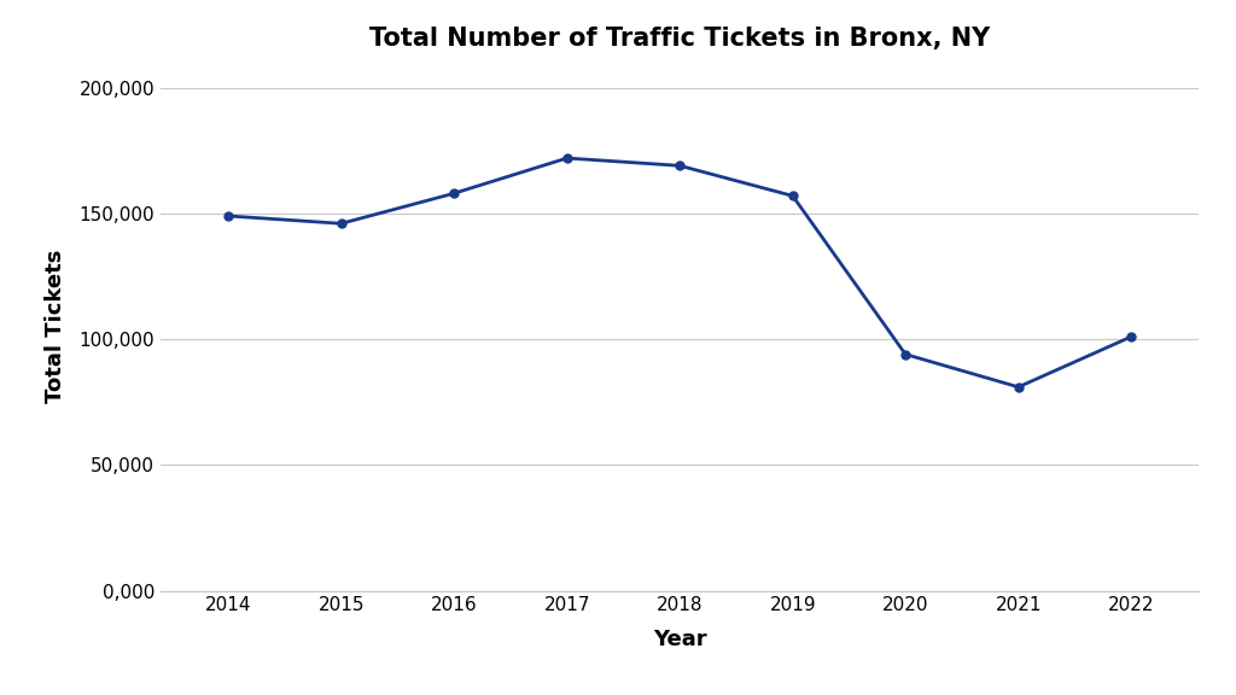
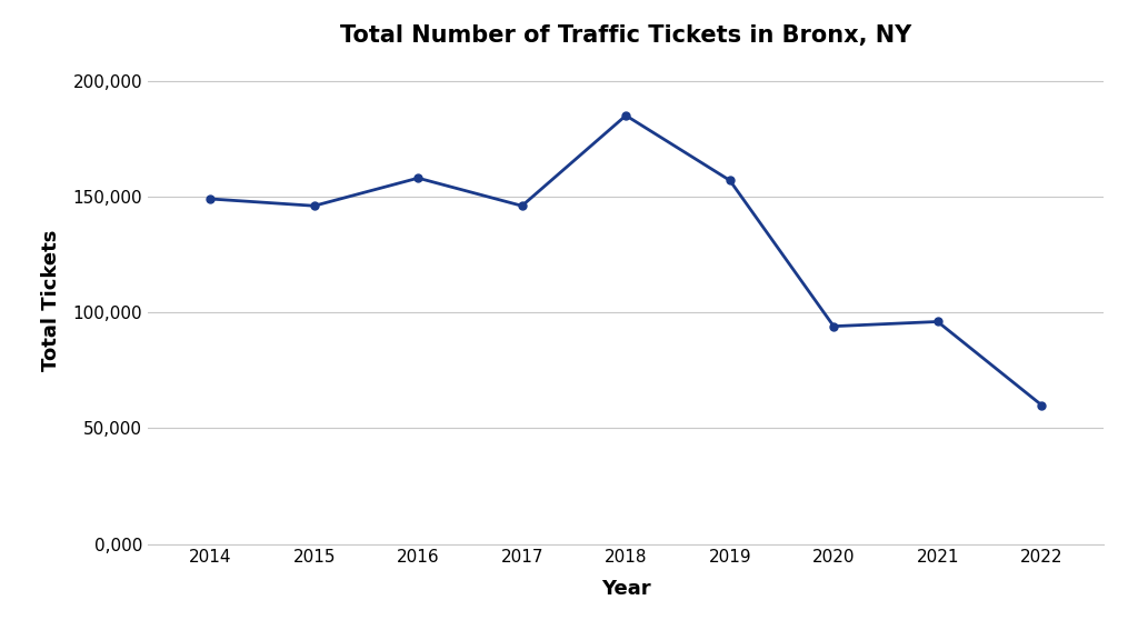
2017: 172,000 -> 146,000
2018: 169,000 -> 185,000
2021: 81,000 -> 96,000
2022: 101,000 -> 60,000
